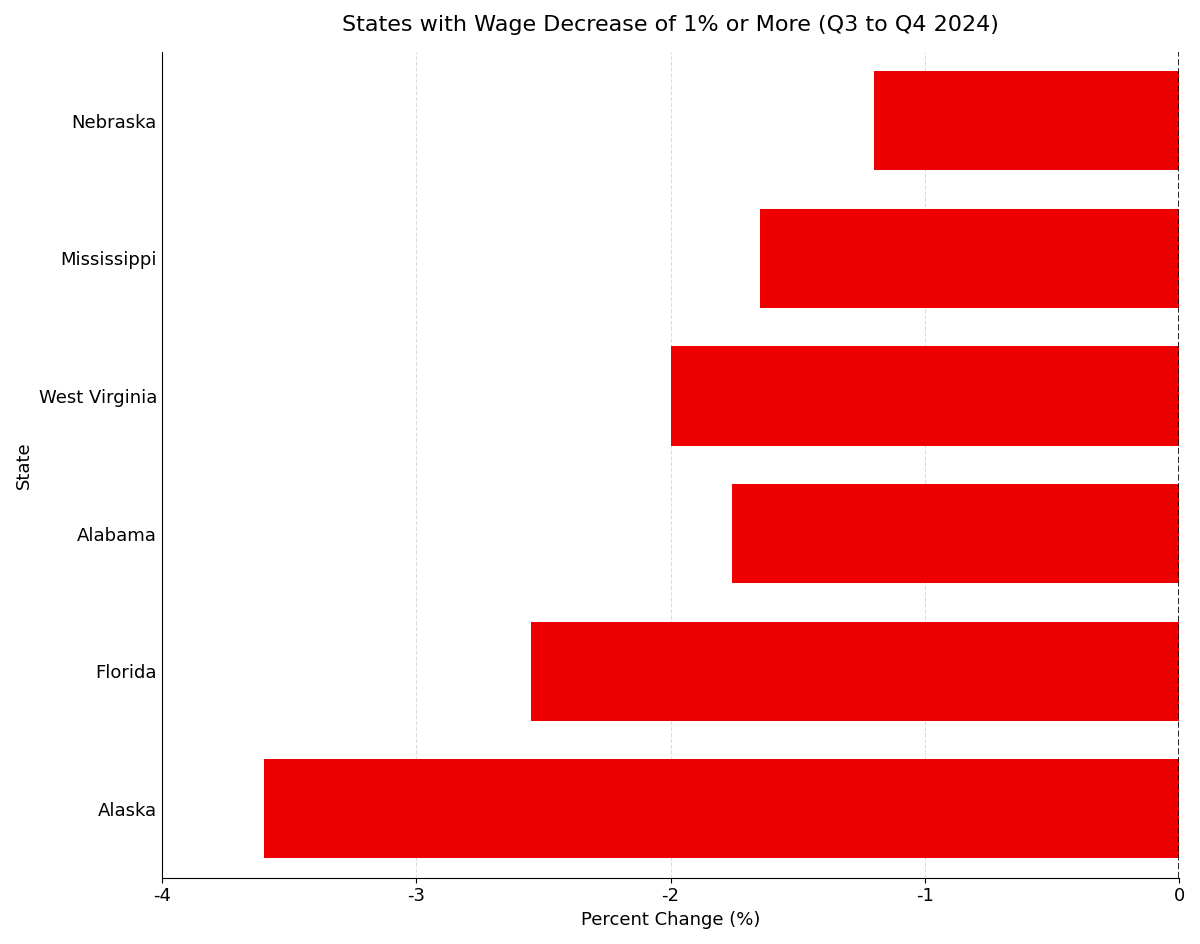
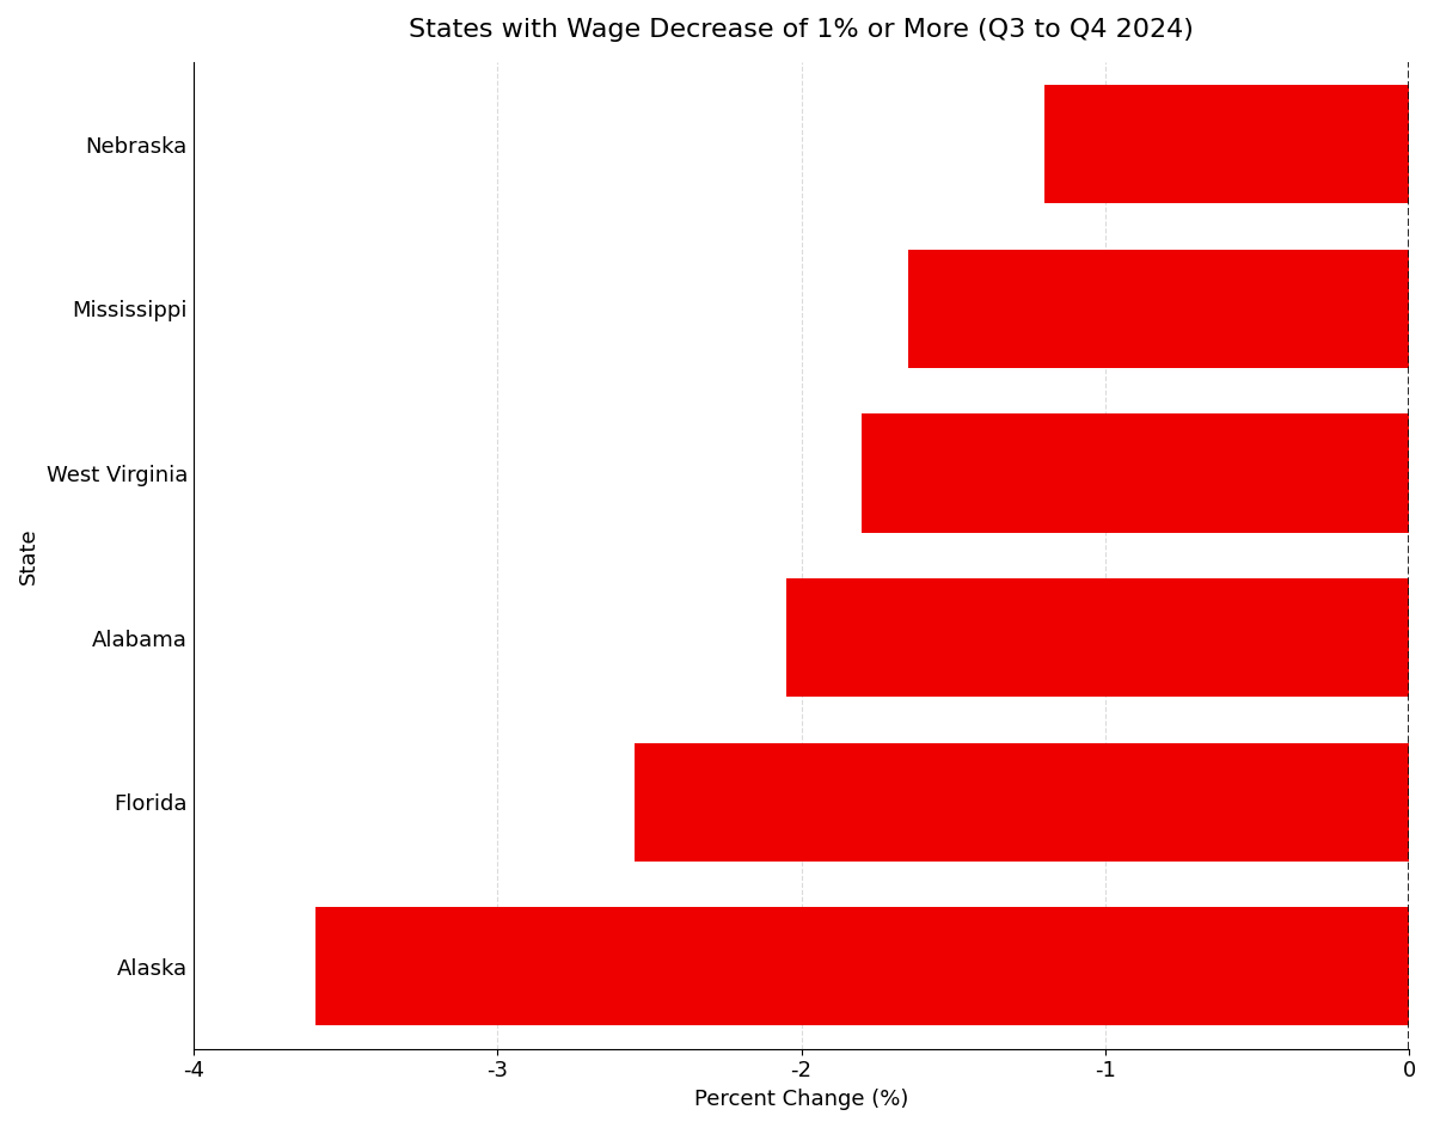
West Virginia: -2.00 -> -1.80
Alabama: -1.76 -> -2.05
